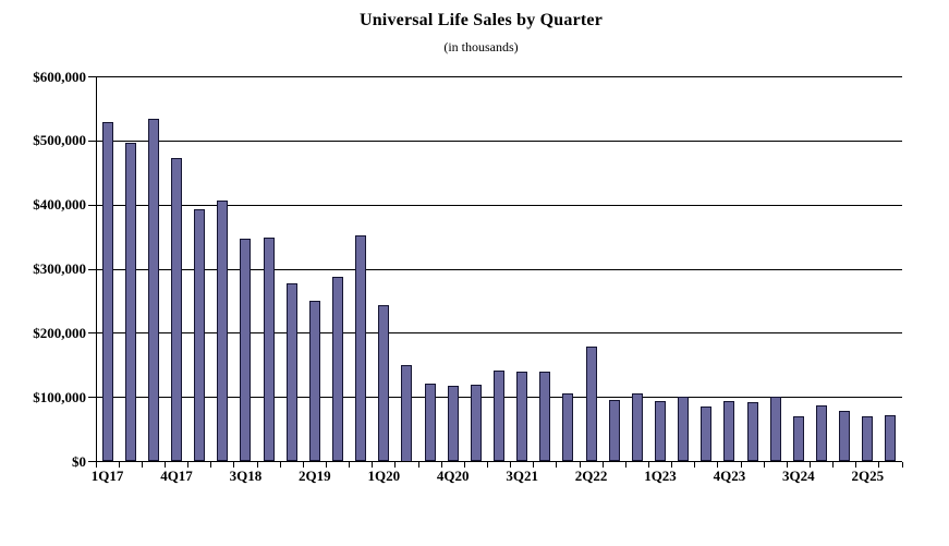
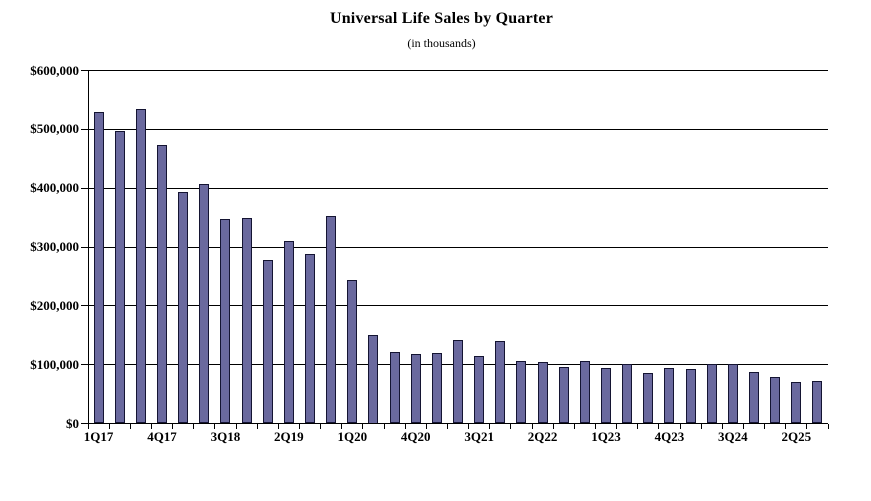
2Q19: $250000 -> $310000
3Q21: $140000 -> $120000
2Q22: $180000 -> $100000
3Q24: $70000 -> $100000
